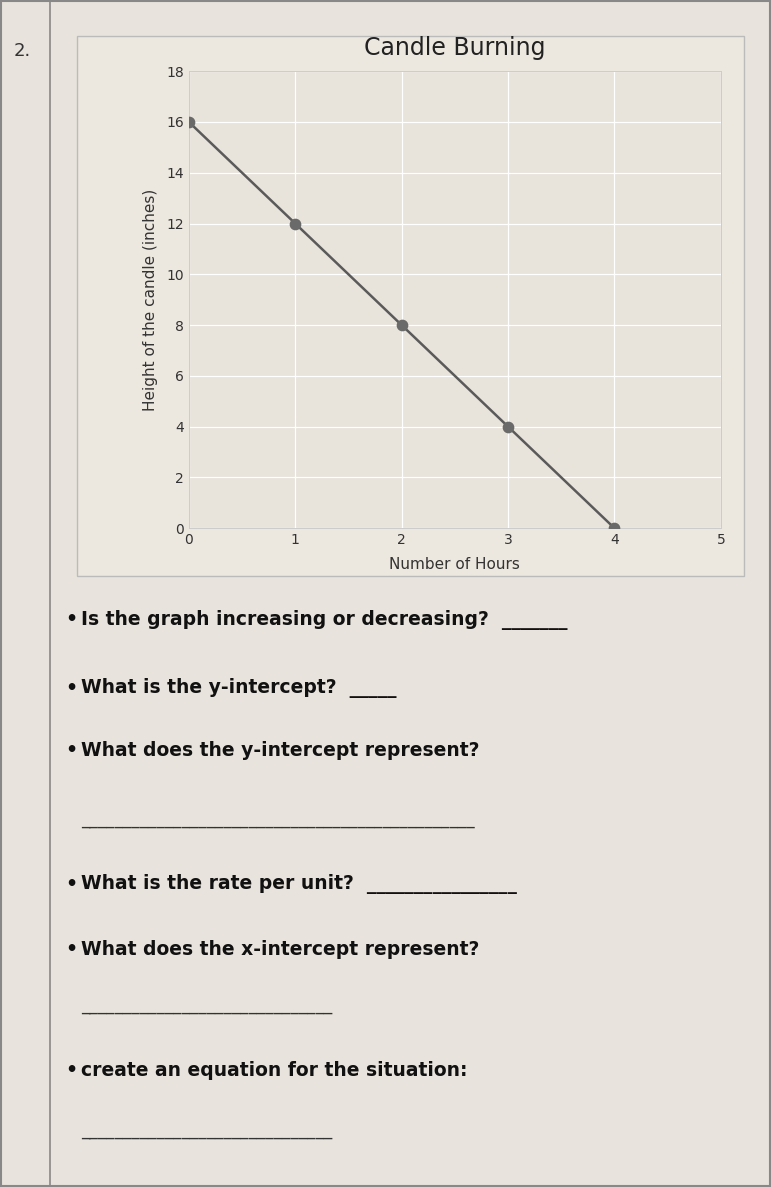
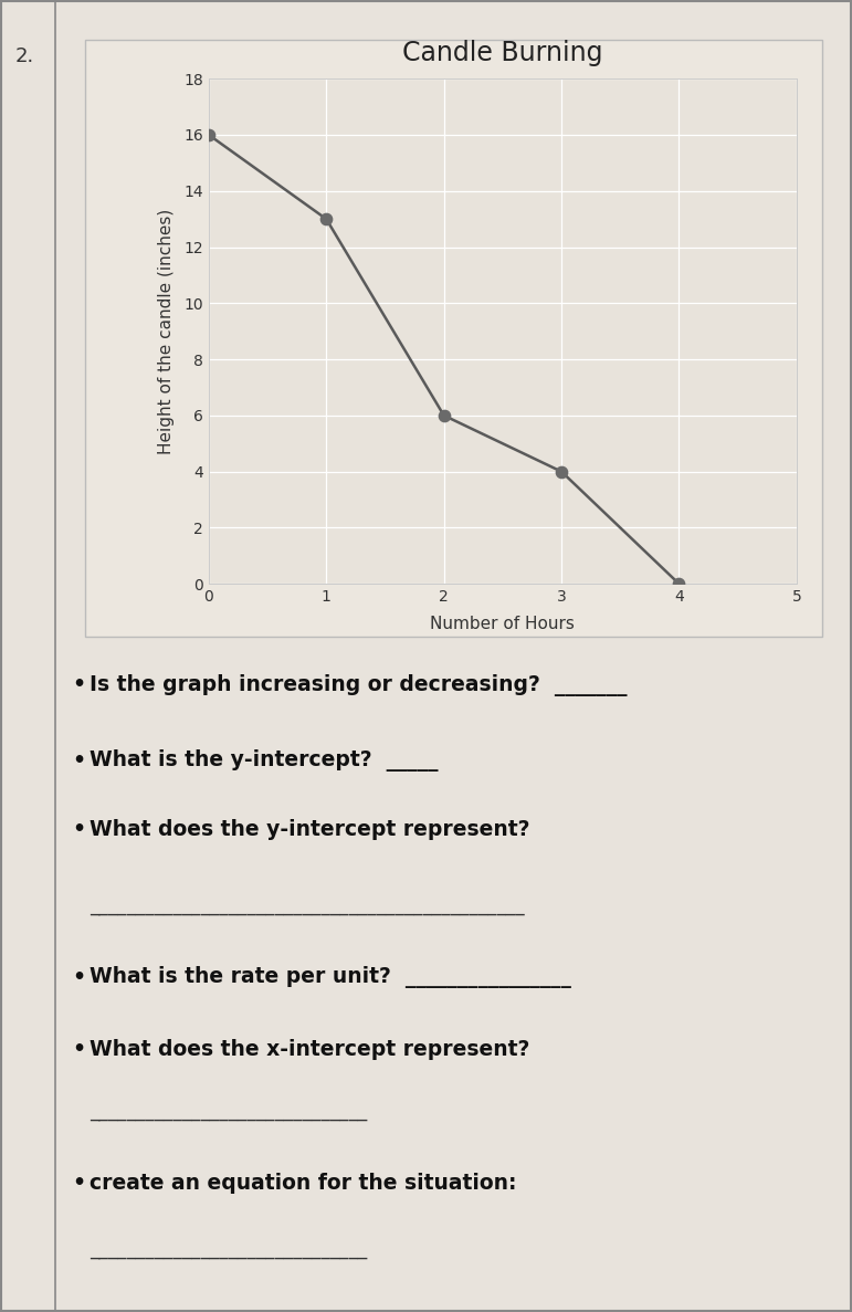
1: 12 -> 13
2: 8 -> 6
